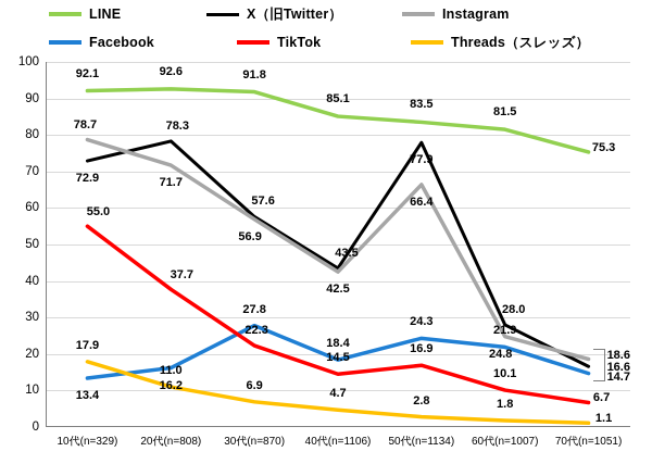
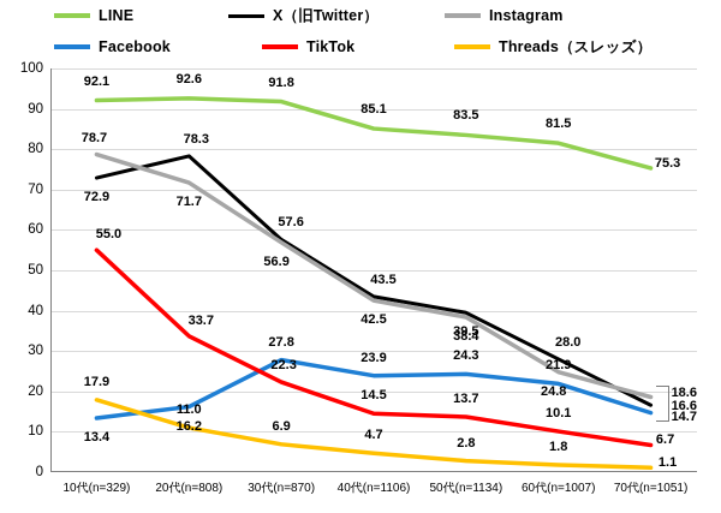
TikTok/20代(n=808): 37.7 -> 33.7
Facebook/40代(n=1106): 18.4 -> 23.9
X（旧Twitter）/50代(n=1134): 77.9 -> 39.5
Instagram/50代(n=1134): 66.4 -> 38.4
TikTok/50代(n=1134): 16.9 -> 13.7
